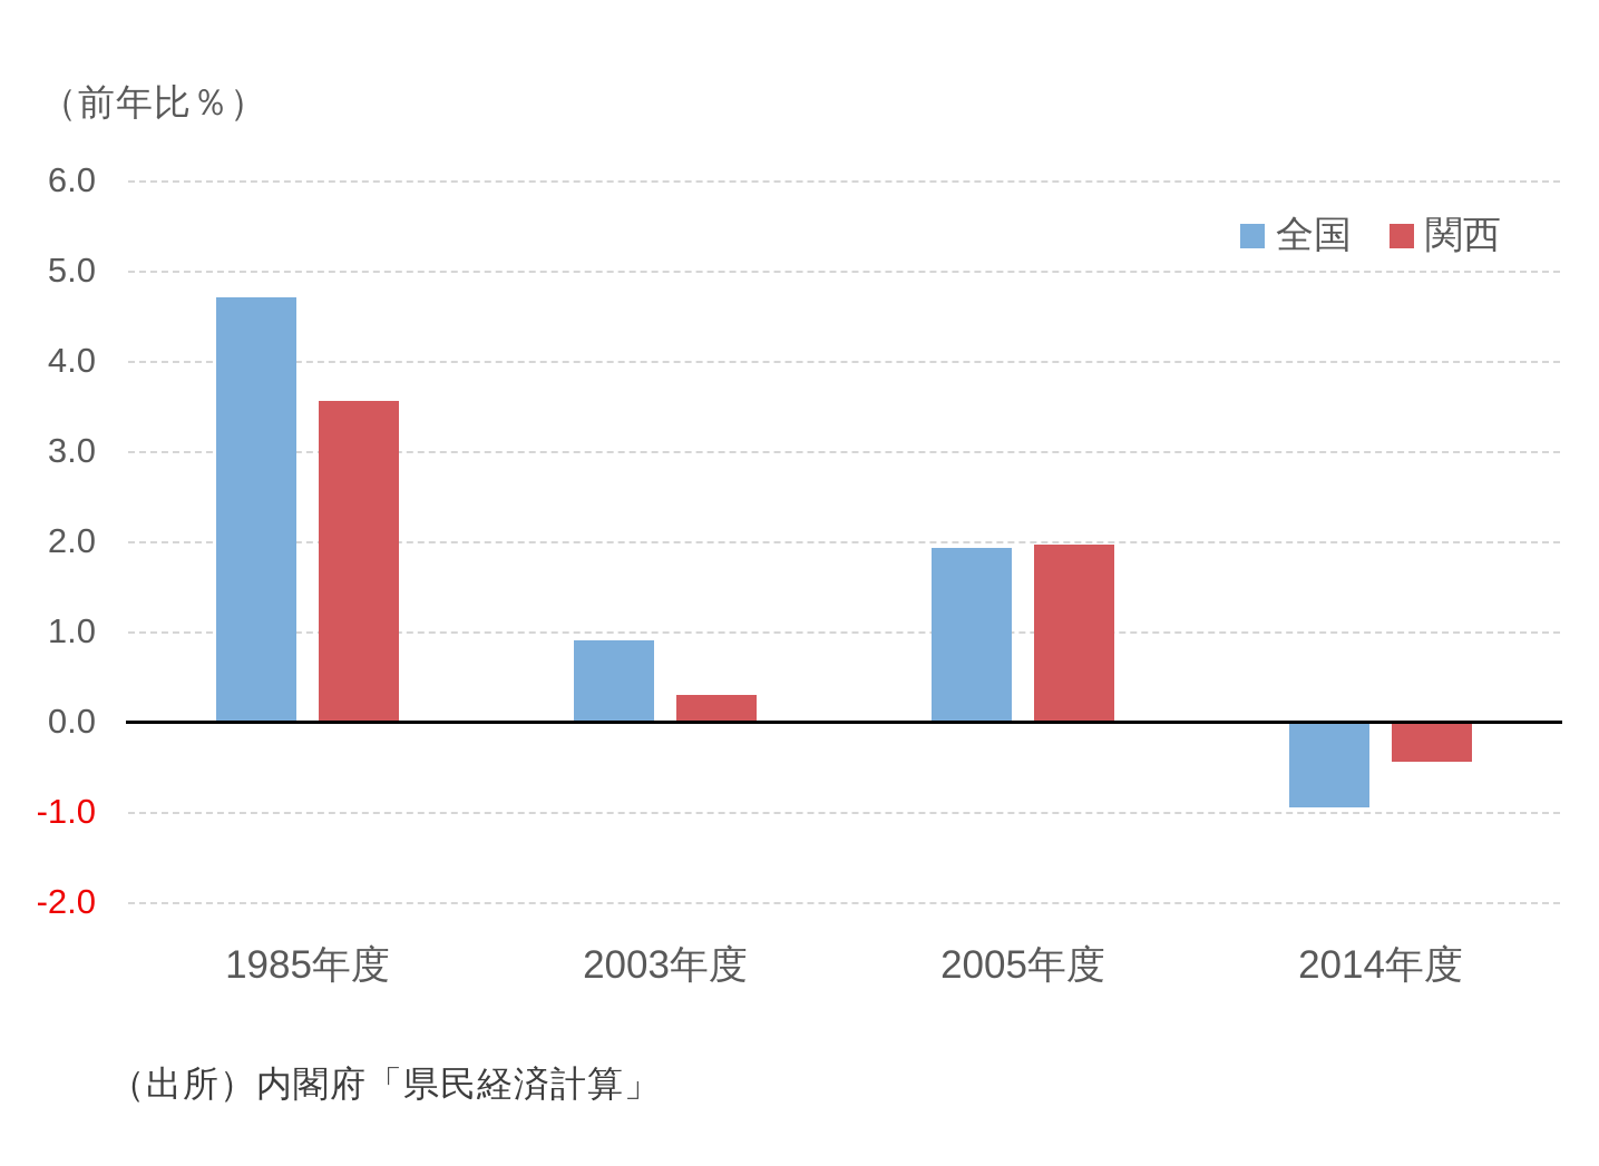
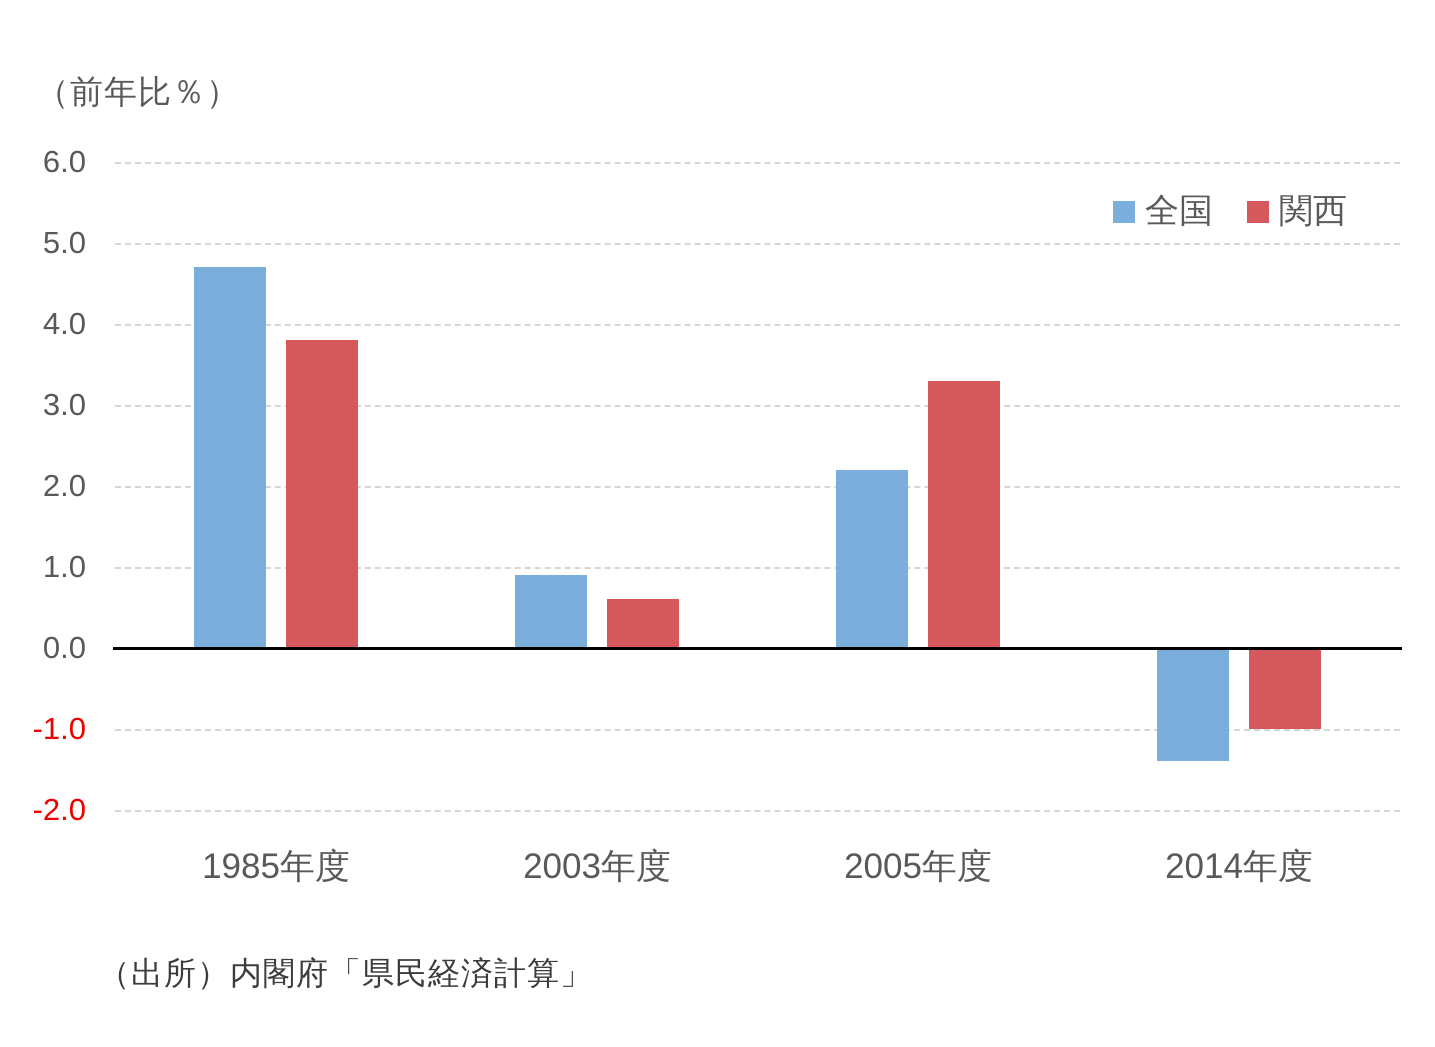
関西/1985年度: 3.5 -> 3.8
関西/2003年度: 0.3 -> 0.6
全国/2005年度: 1.9 -> 2.2
関西/2005年度: 2.0 -> 3.3
全国/2014年度: -0.9 -> -1.4
関西/2014年度: -0.5 -> -1.0
